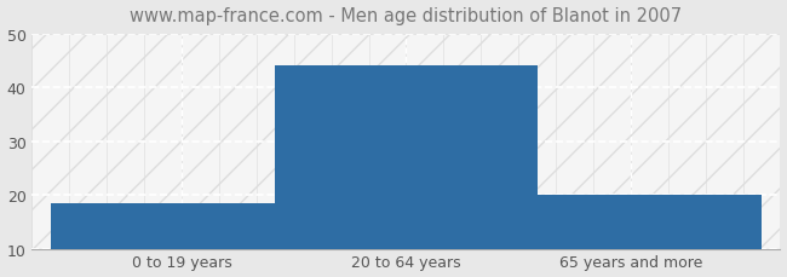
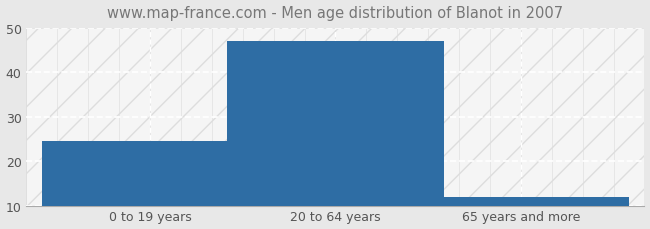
0 to 19 years: 18.5 -> 24.5
20 to 64 years: 44.0 -> 47.0
65 years and more: 20.0 -> 12.0
